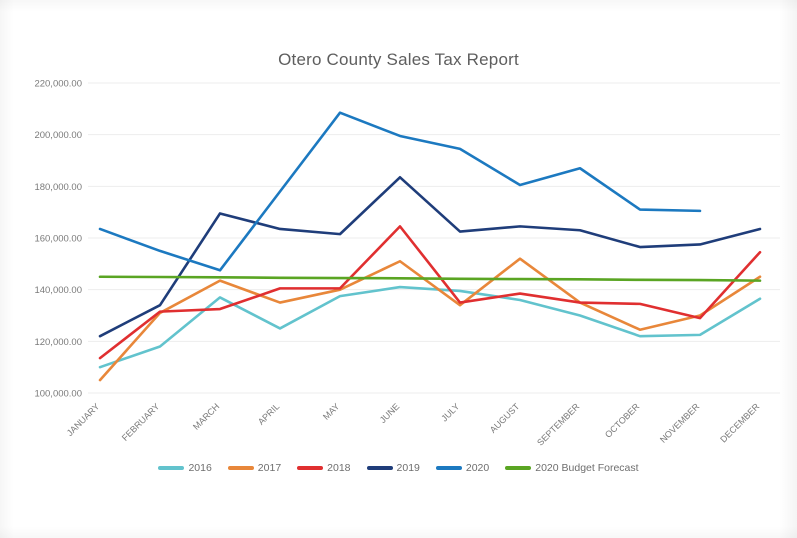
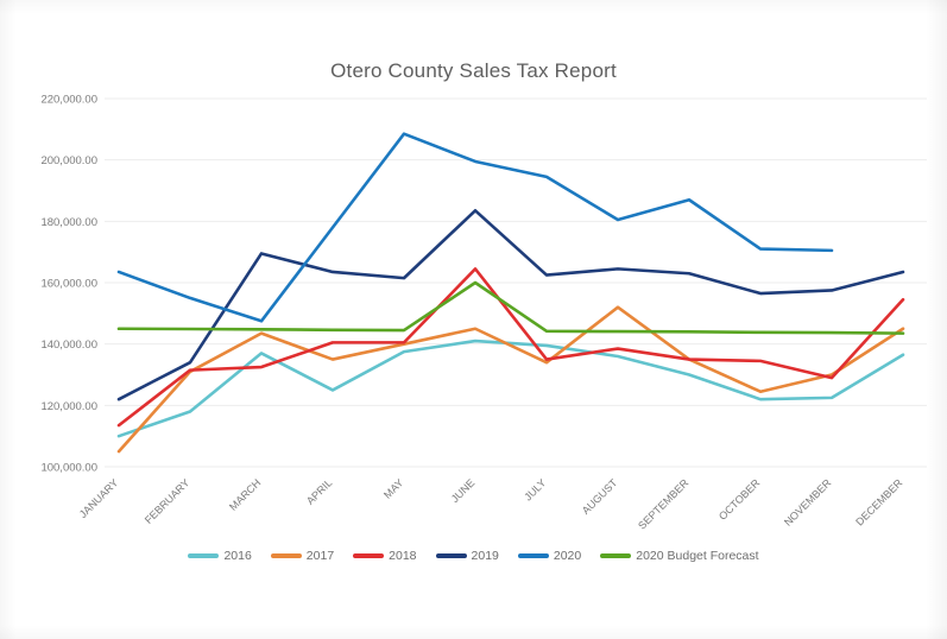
2017/JUNE: 151000 -> 145000
2020 Budget Forecast/JUNE: 144000 -> 160000
